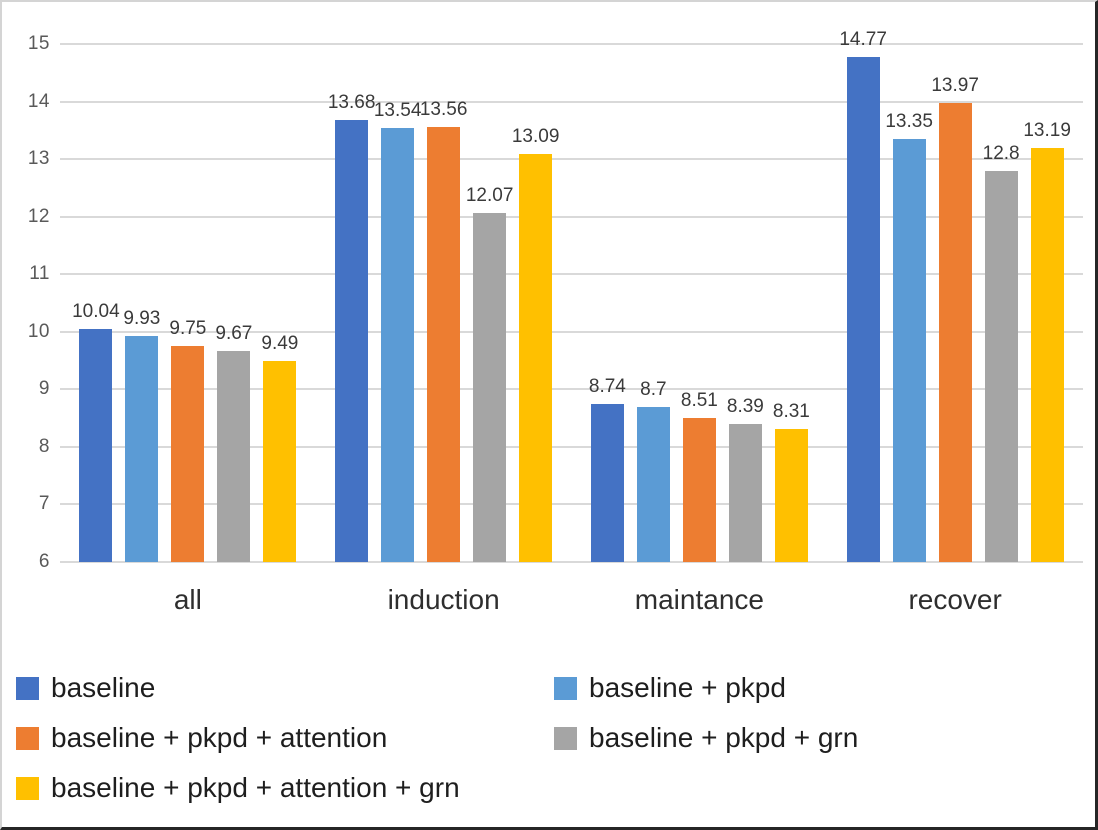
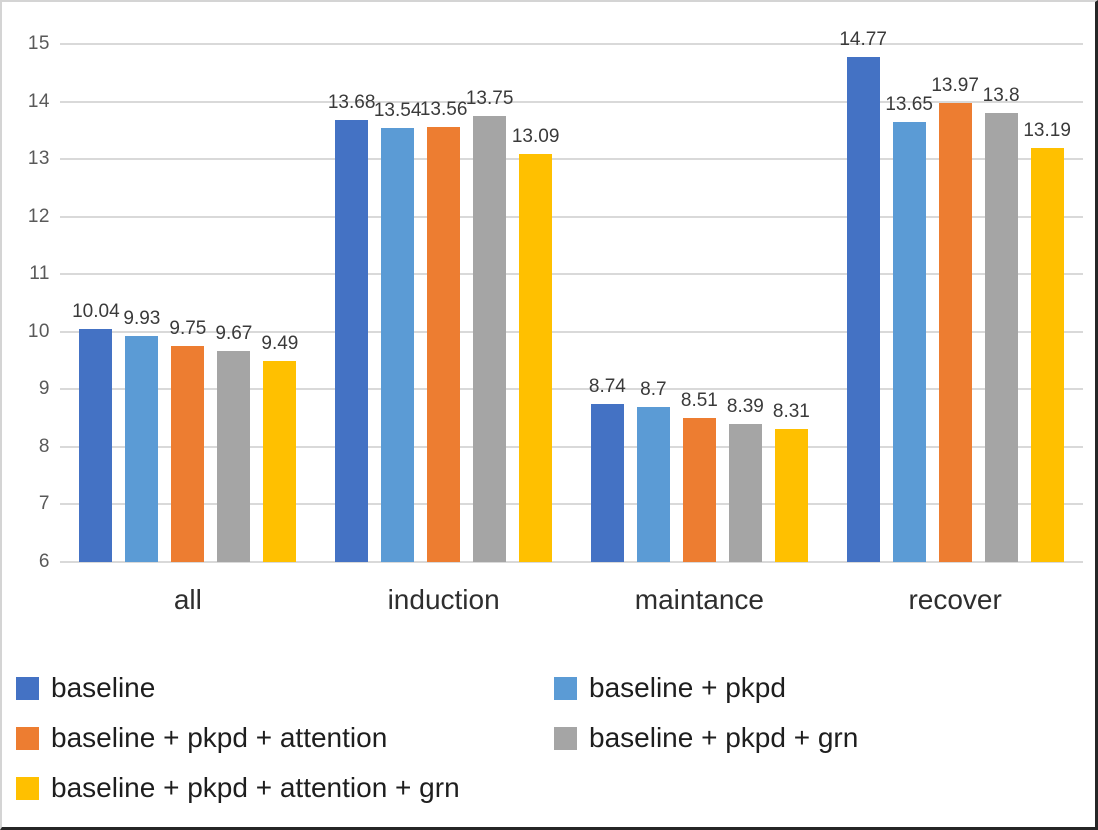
baseline + pkpd + grn/induction: 12.07 -> 13.75
baseline + pkpd/recover: 13.35 -> 13.65
baseline + pkpd + grn/recover: 12.8 -> 13.8
